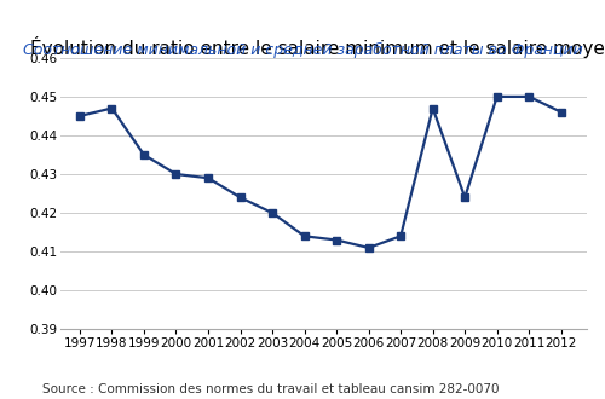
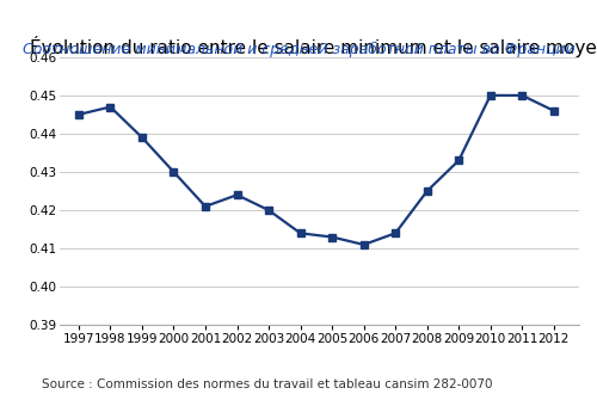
1999: 0.435 -> 0.439
2001: 0.429 -> 0.421
2008: 0.447 -> 0.425
2009: 0.424 -> 0.433
